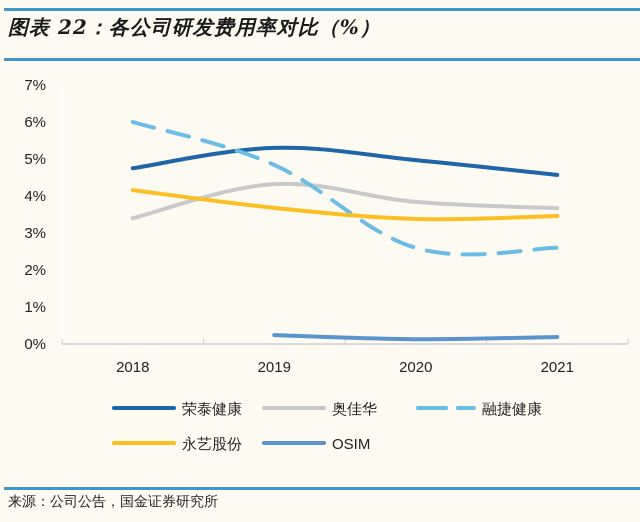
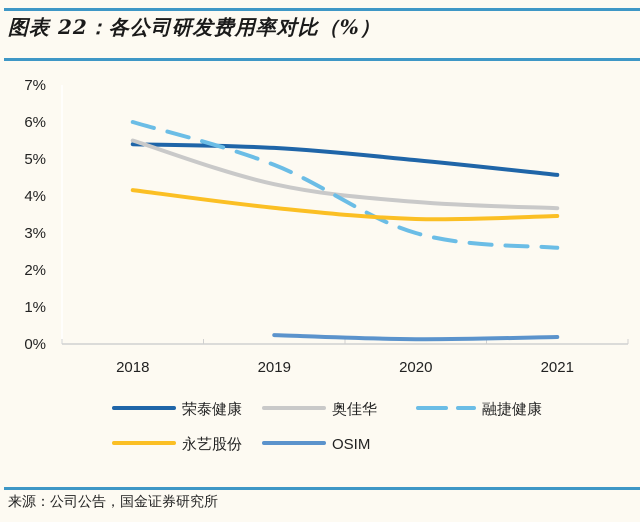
荣泰健康/2018: 4.8% -> 5.4%
奥佳华/2018: 3.4% -> 5.5%
融捷健康/2020: 2.6% -> 3.0%
